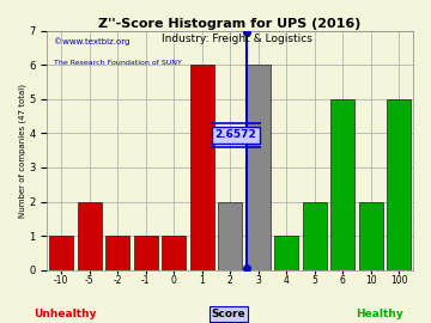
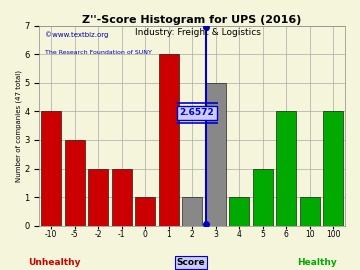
-10: 1 -> 4
-5: 2 -> 3
-2: 1 -> 2
-1: 1 -> 2
2: 2 -> 1
3: 6 -> 5
6: 5 -> 4
10: 2 -> 1
100: 5 -> 4
